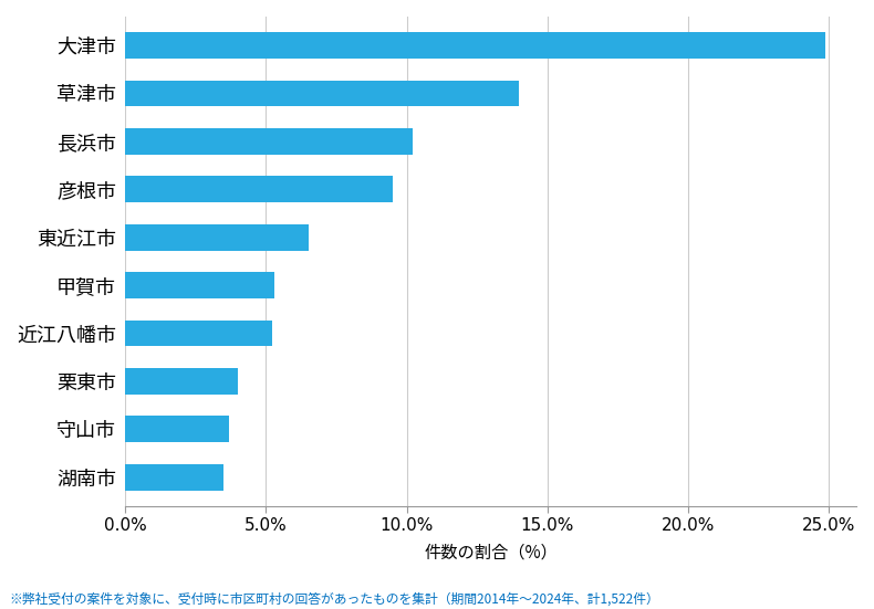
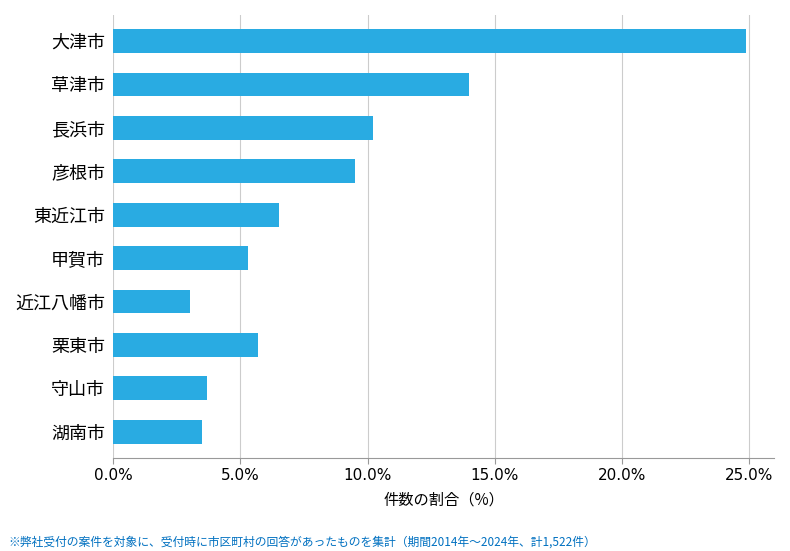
近江八幡市: 5.2% -> 3.0%
栗東市: 4.0% -> 5.7%
